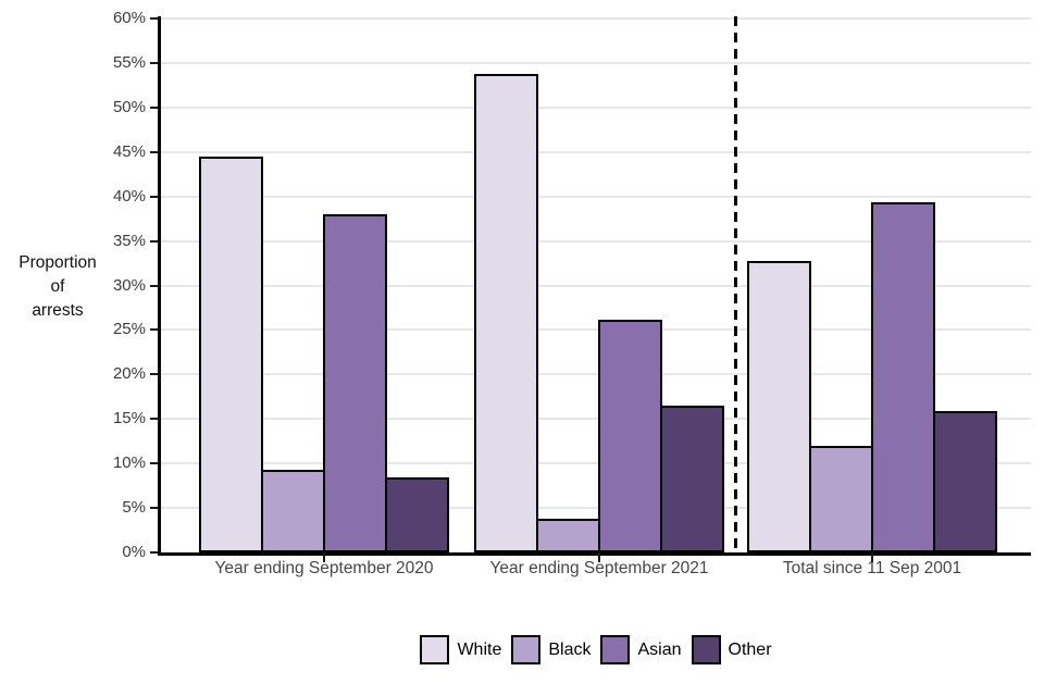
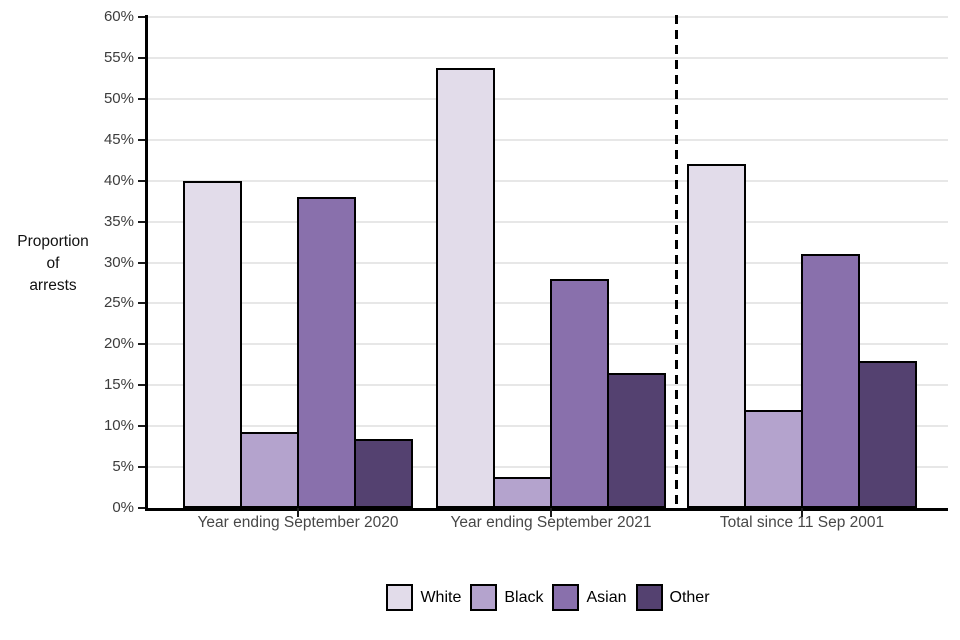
White/Year ending September 2020: 44% -> 40%
Asian/Year ending September 2021: 26% -> 28%
White/Total since 11 Sep 2001: 33% -> 42%
Asian/Total since 11 Sep 2001: 39% -> 31%
Other/Total since 11 Sep 2001: 16% -> 18%
